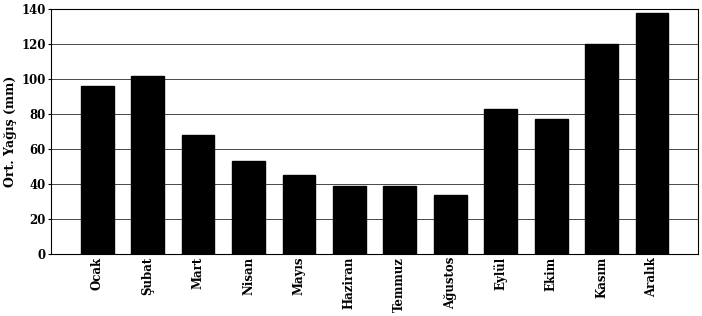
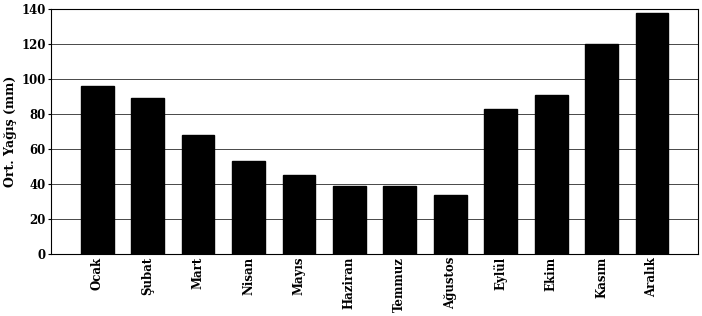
Şubat: 102 -> 89
Ekim: 77 -> 91
